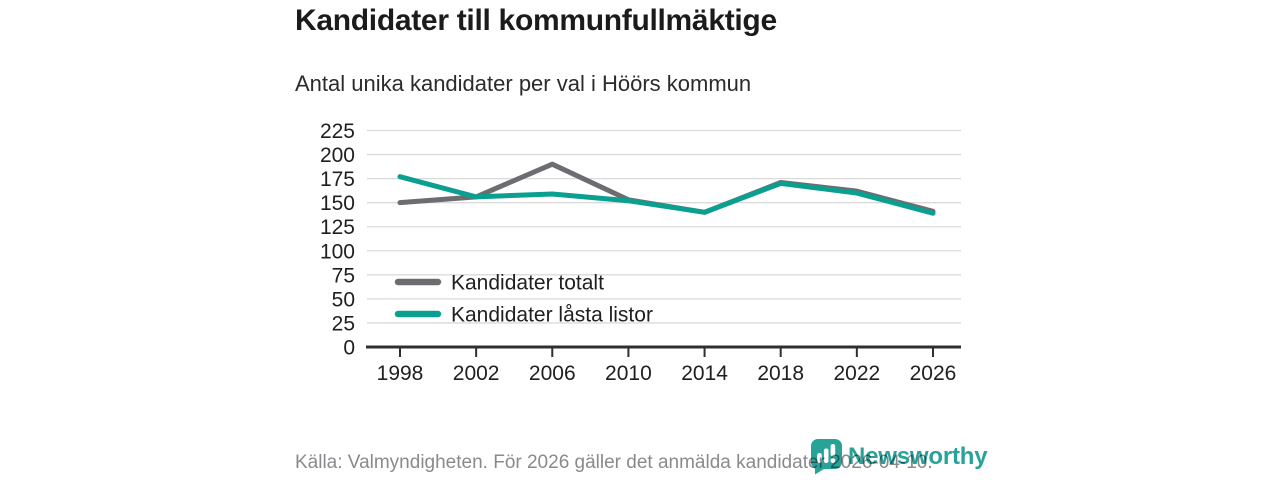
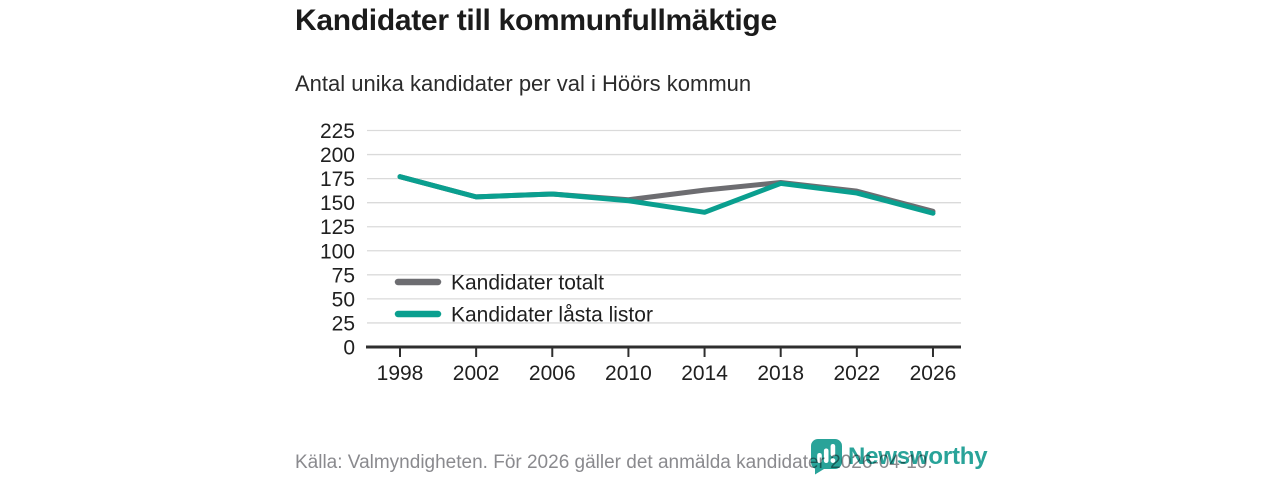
Kandidater totalt/1998: 150 -> 180
Kandidater totalt/2006: 190 -> 160
Kandidater totalt/2014: 140 -> 160
